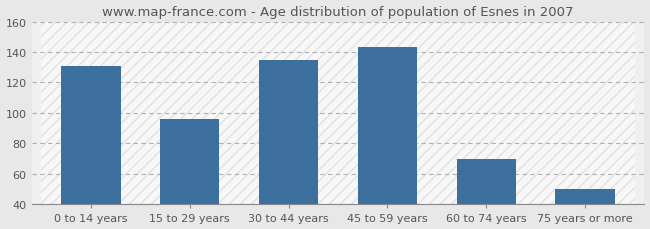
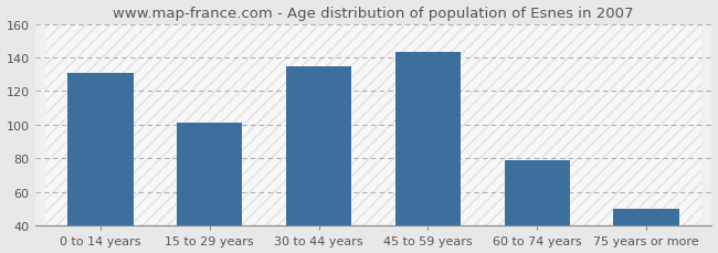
15 to 29 years: 96 -> 101
60 to 74 years: 70 -> 79
